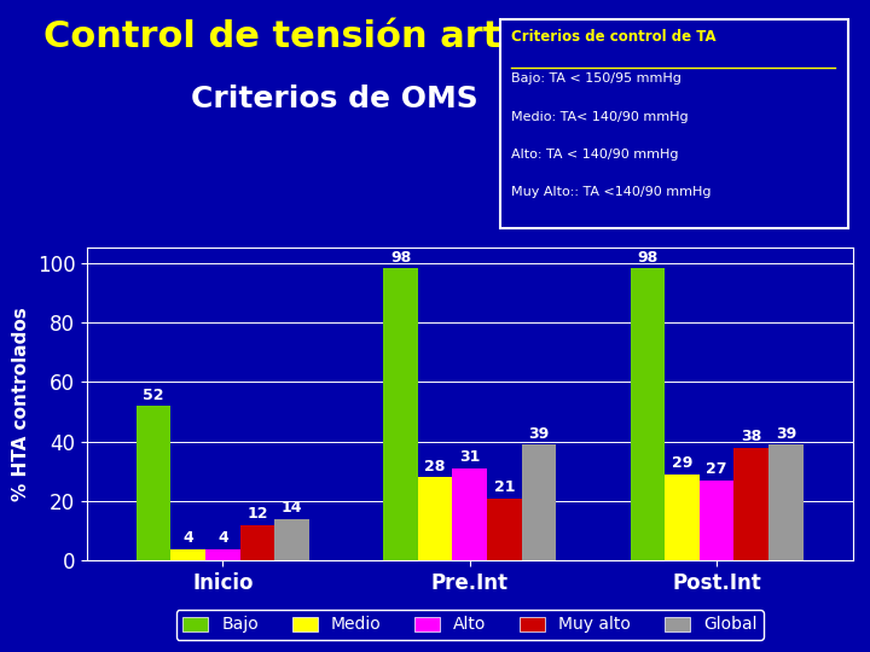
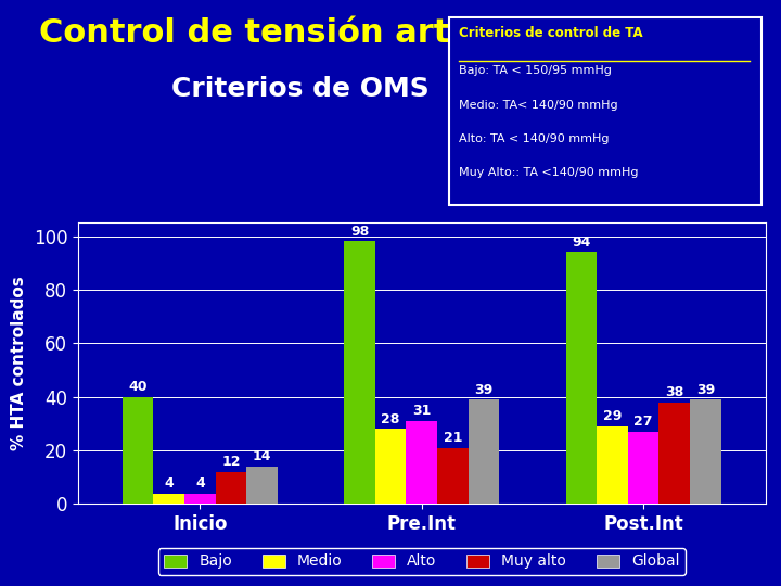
Bajo/Inicio: 52 -> 40
Bajo/Post.Int: 98 -> 94
